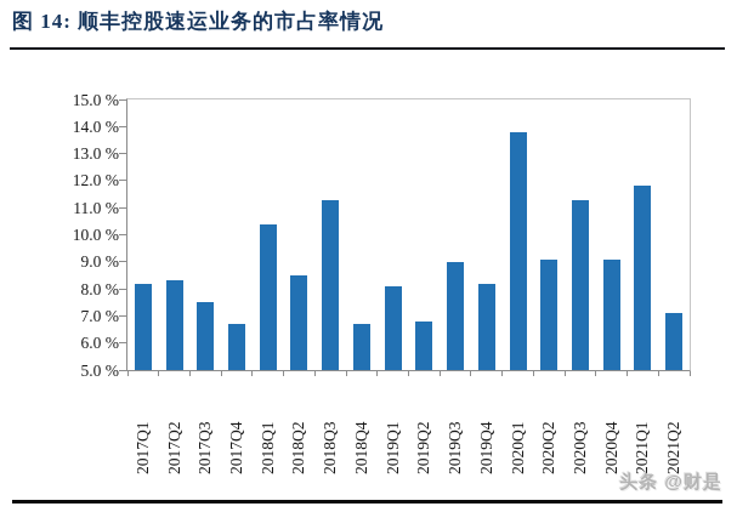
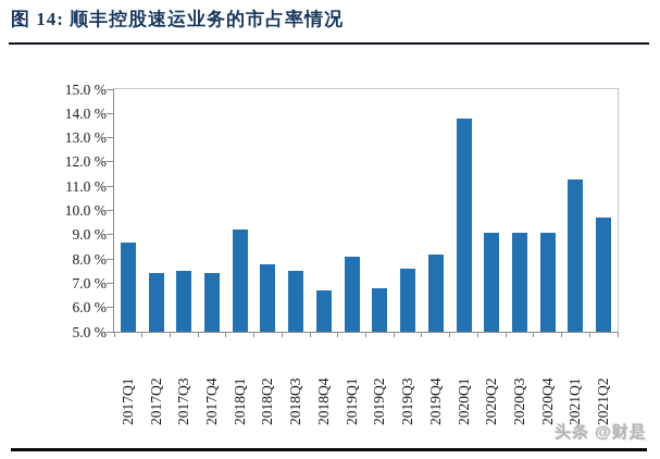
2017Q1: 8.2% -> 8.7%
2017Q2: 8.3% -> 7.4%
2017Q4: 6.7% -> 7.4%
2018Q1: 10.4% -> 9.2%
2018Q2: 8.5% -> 7.8%
2018Q3: 11.3% -> 7.5%
2019Q3: 9.0% -> 7.6%
2020Q3: 11.3% -> 9.1%
2021Q1: 11.8% -> 11.3%
2021Q2: 7.1% -> 9.7%
